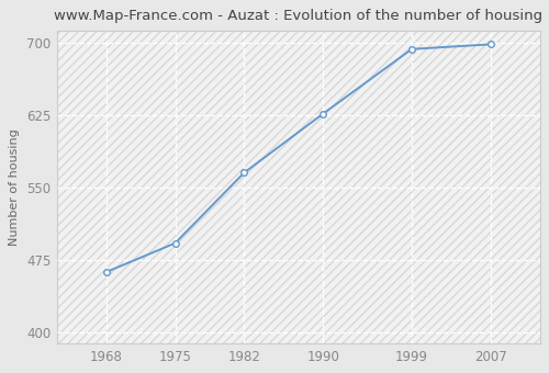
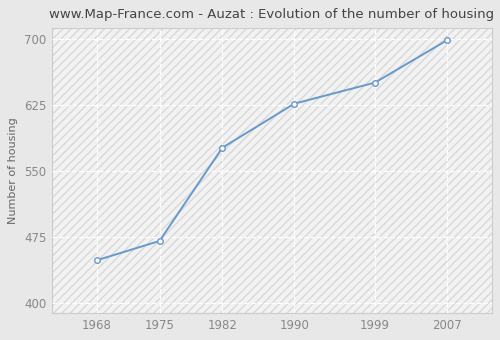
1968: 462 -> 448
1975: 492 -> 470
1982: 565 -> 576
1999: 693 -> 650
